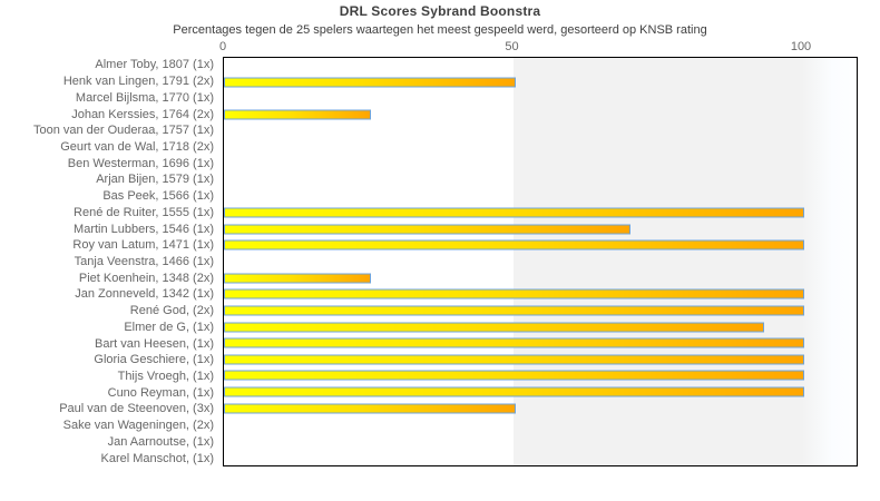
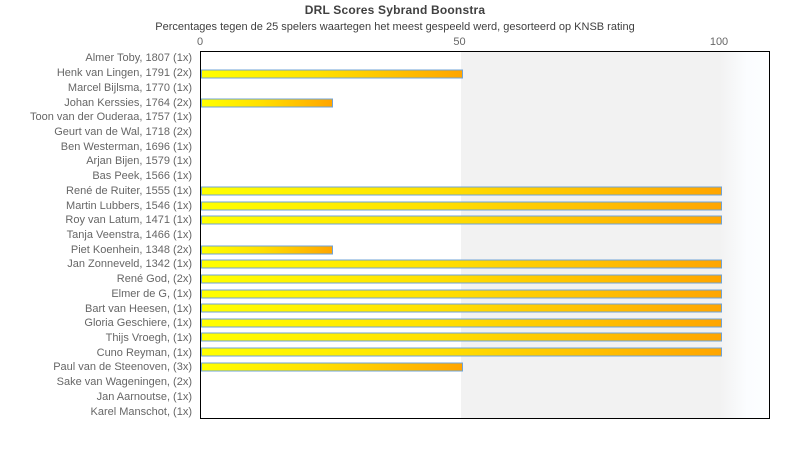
Martin Lubbers, 1546 (1x): 70 -> 100
Elmer de G, (1x): 93 -> 100
